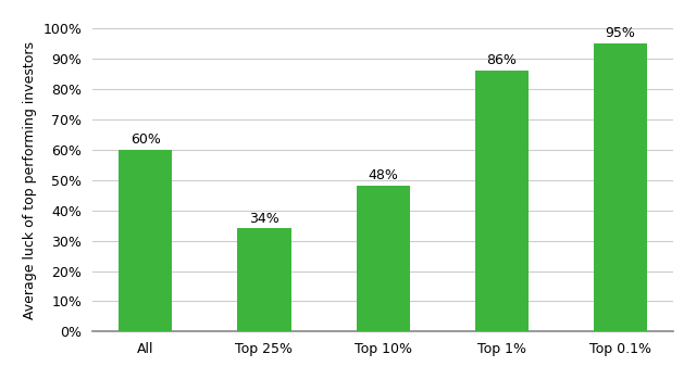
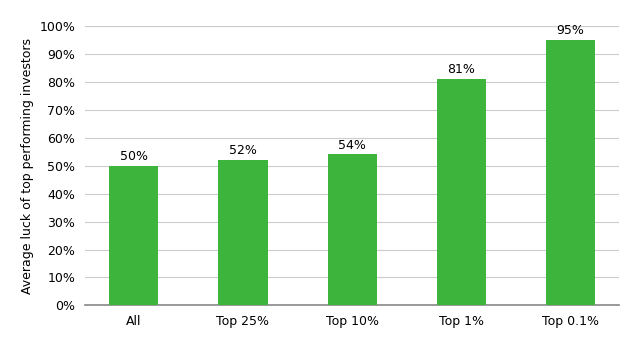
All: 60% -> 50%
Top 25%: 34% -> 52%
Top 10%: 48% -> 54%
Top 1%: 86% -> 81%
